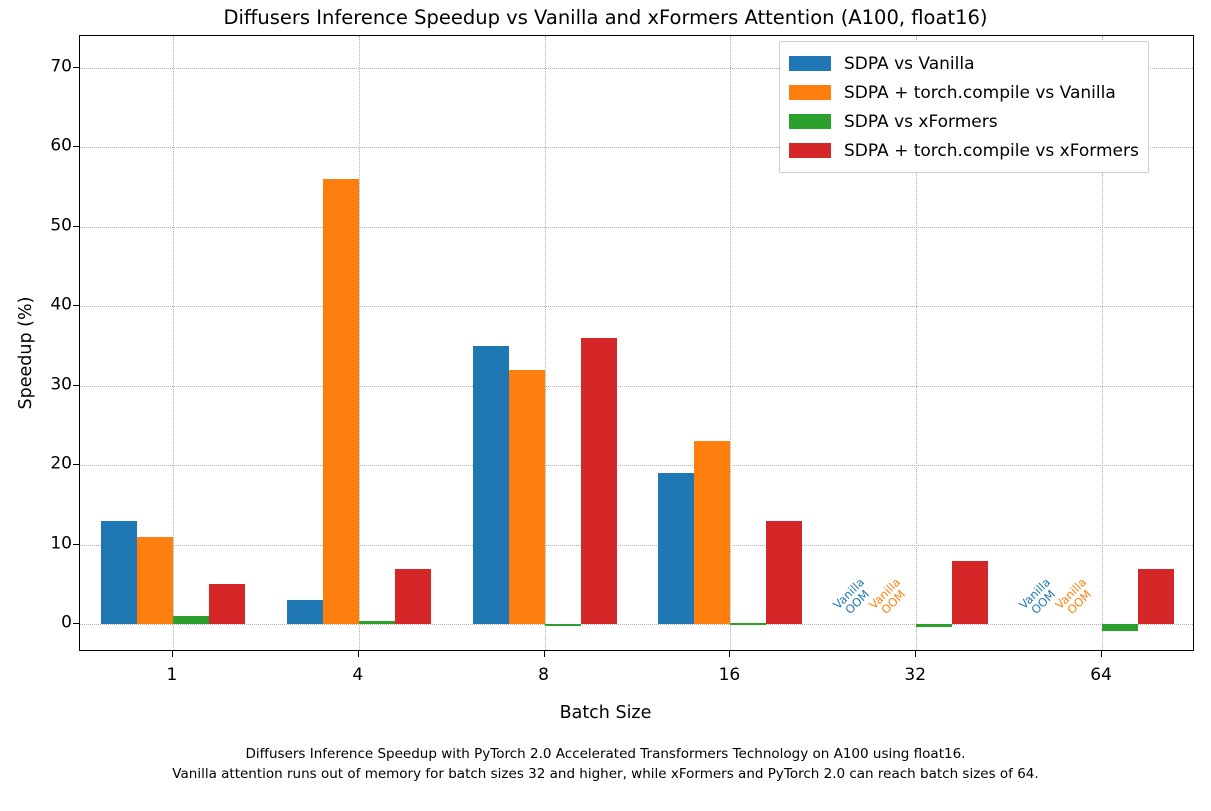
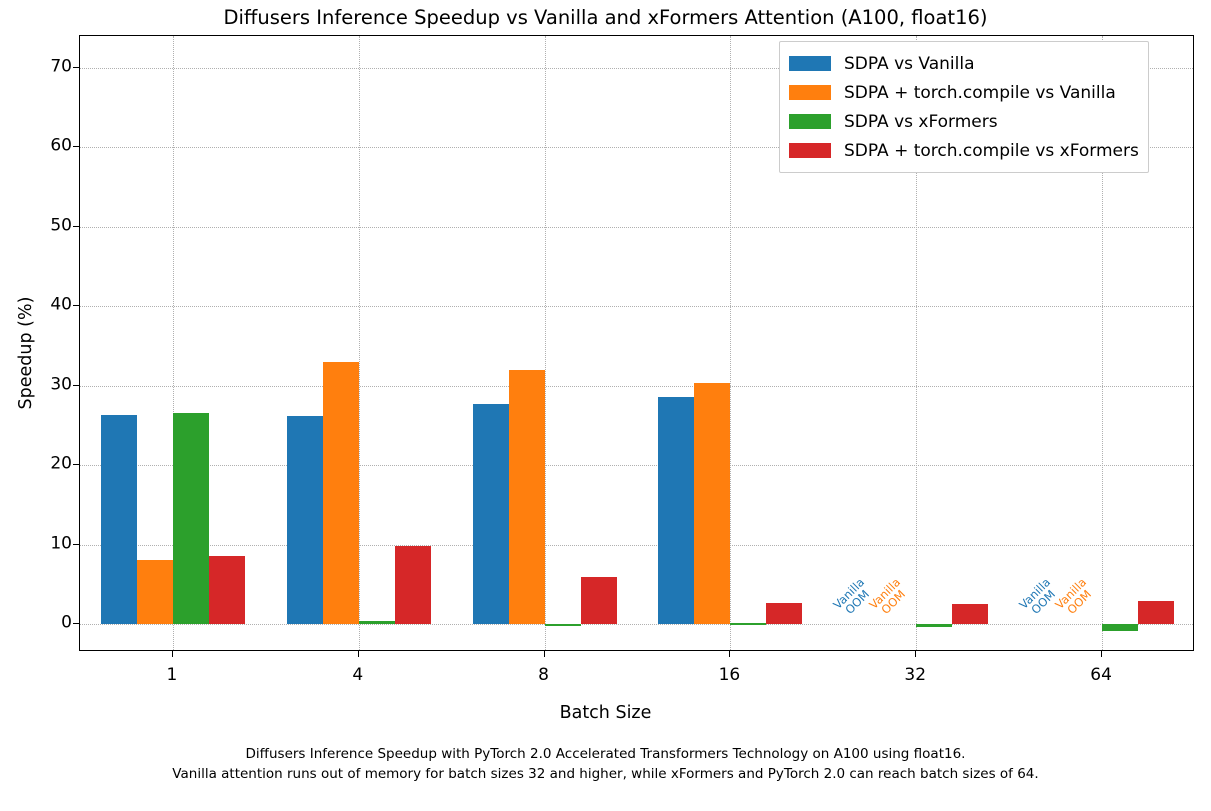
SDPA vs Vanilla/1: 13 -> 26
SDPA + torch.compile vs Vanilla/1: 11 -> 8
SDPA vs xFormers/1: 1 -> 27
SDPA + torch.compile vs xFormers/1: 5 -> 9
SDPA vs Vanilla/4: 3 -> 26
SDPA + torch.compile vs Vanilla/4: 56 -> 33
SDPA + torch.compile vs xFormers/4: 7 -> 10
SDPA vs Vanilla/8: 35 -> 28
SDPA + torch.compile vs xFormers/8: 36 -> 6
SDPA vs Vanilla/16: 19 -> 29
SDPA + torch.compile vs Vanilla/16: 23 -> 30
SDPA + torch.compile vs xFormers/16: 13 -> 3
SDPA + torch.compile vs xFormers/32: 8 -> 2
SDPA + torch.compile vs xFormers/64: 7 -> 3
